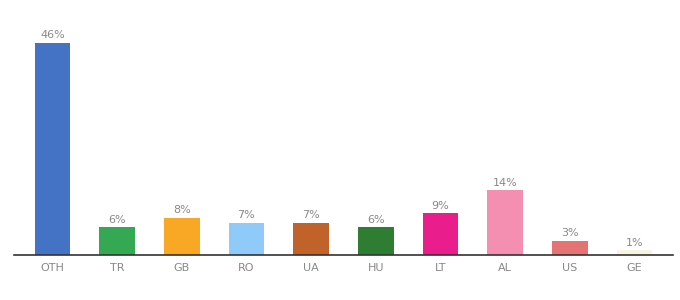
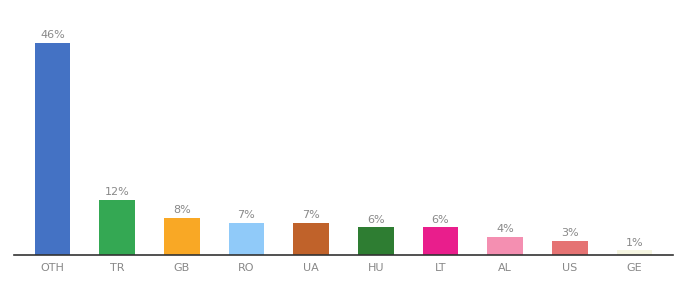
TR: 6% -> 12%
LT: 9% -> 6%
AL: 14% -> 4%
